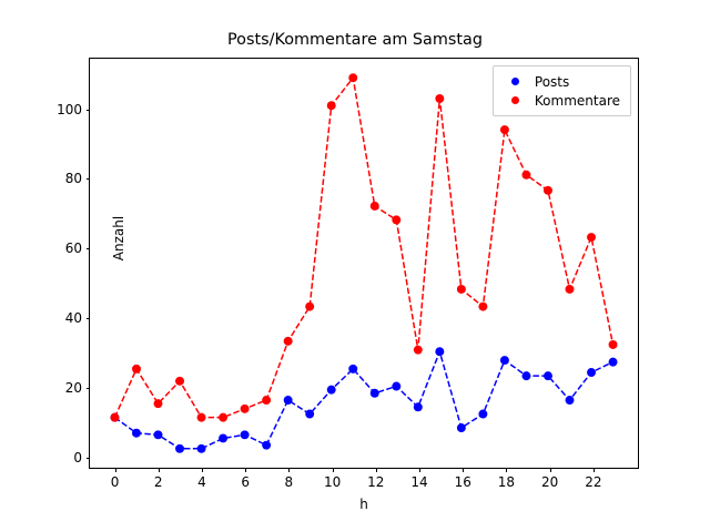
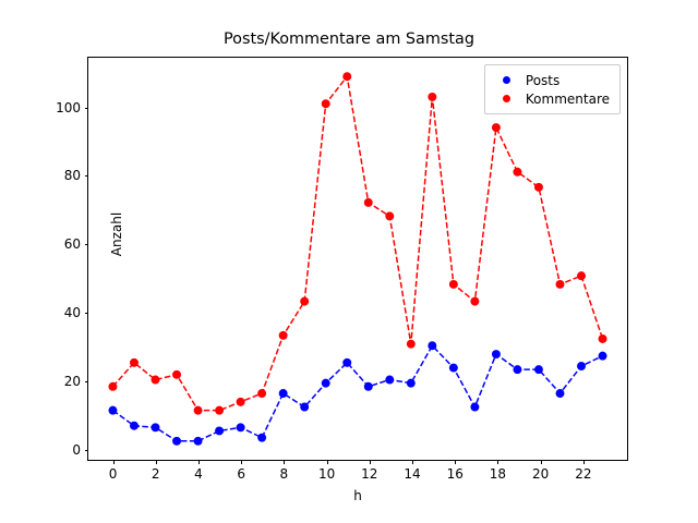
Kommentare/0: 11 -> 18
Kommentare/2: 15 -> 20
Posts/14: 14 -> 19
Posts/16: 8 -> 24
Kommentare/22: 63 -> 50
